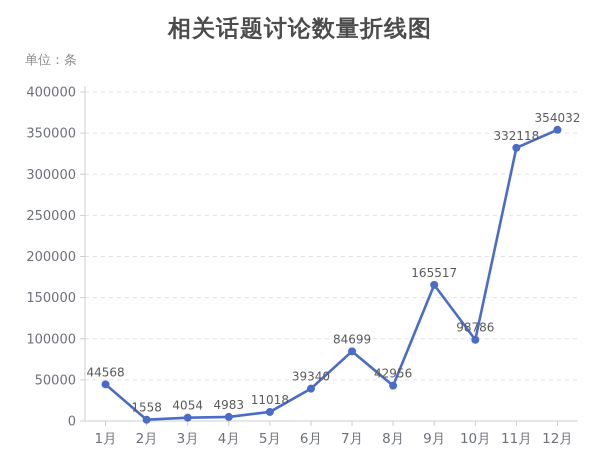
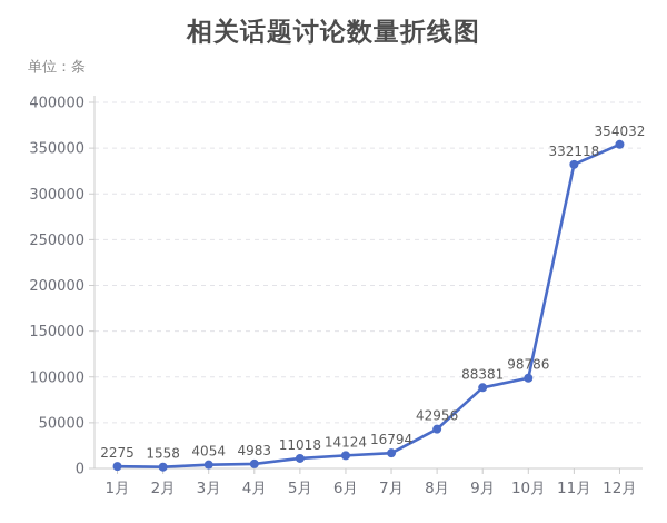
1月: 44568 -> 2275
6月: 39340 -> 14124
7月: 84699 -> 16794
9月: 165517 -> 88381
